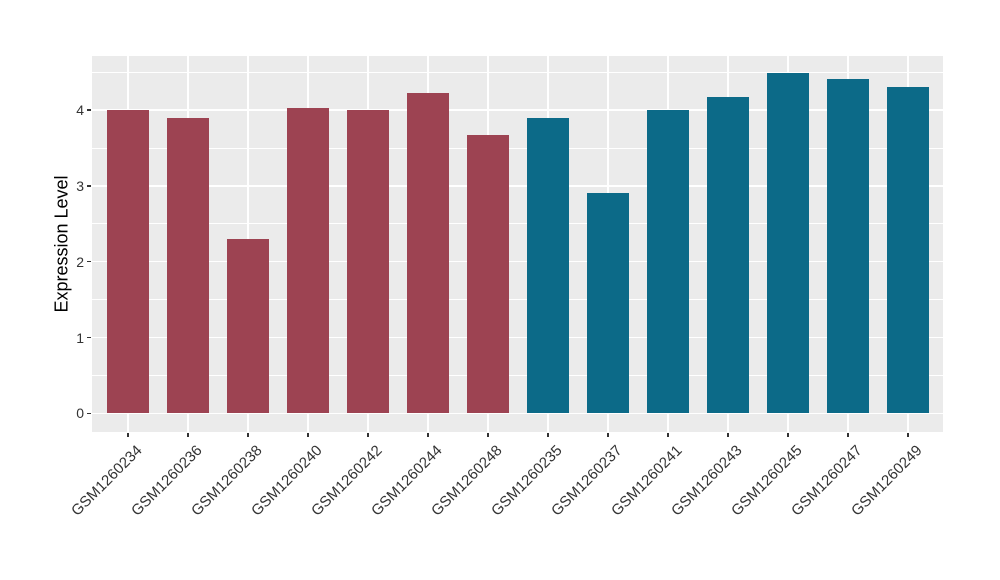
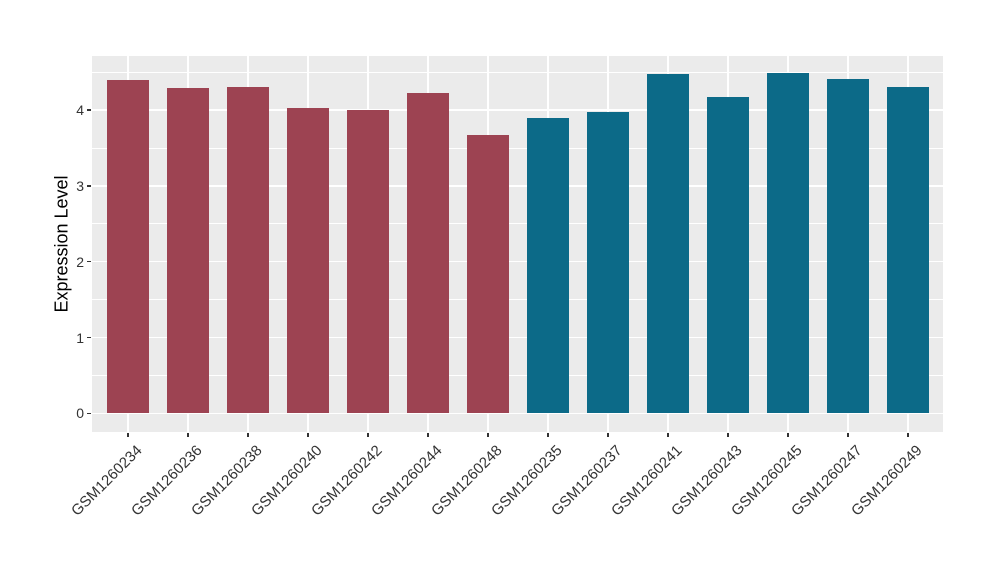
GSM1260234: 4.0 -> 4.4
GSM1260236: 3.9 -> 4.3
GSM1260238: 2.3 -> 4.3
GSM1260237: 2.9 -> 4.0
GSM1260241: 4.0 -> 4.5
